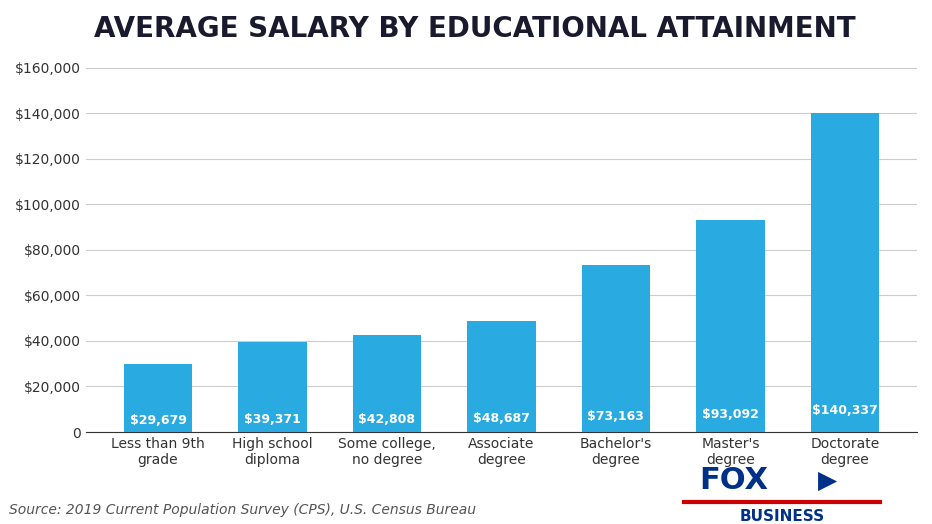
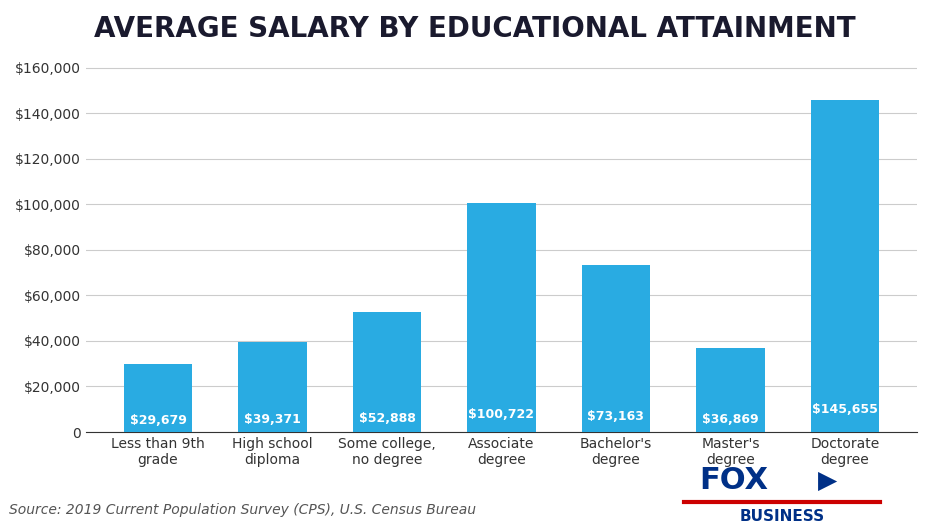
Some college, no degree: $42,808 -> $52,888
Associate degree: $48,687 -> $100,722
Master's degree: $93,092 -> $36,869
Doctorate degree: $140,337 -> $145,655
